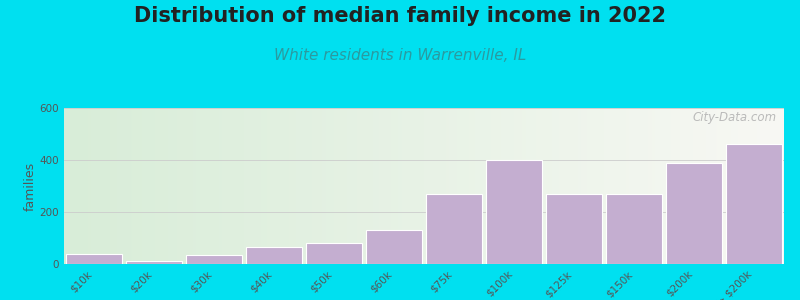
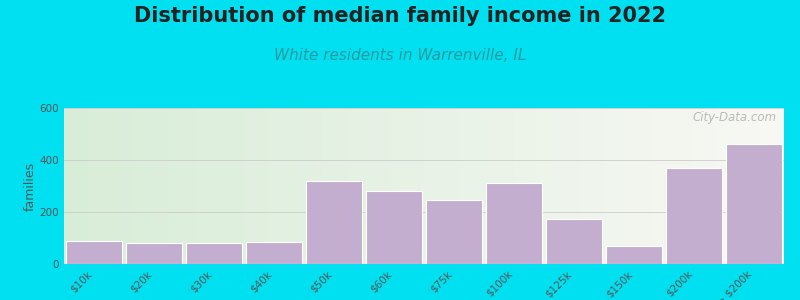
$10k: 40 -> 90
$20k: 10 -> 80
$30k: 35 -> 80
$40k: 65 -> 85
$50k: 80 -> 320
$60k: 130 -> 280
$75k: 270 -> 245
$100k: 400 -> 310
$125k: 270 -> 175
$150k: 270 -> 70
$200k: 390 -> 370
